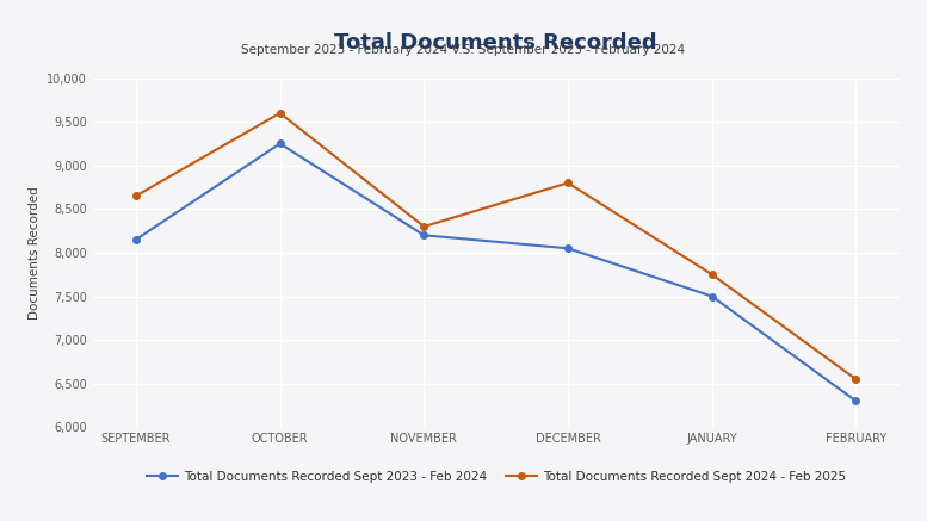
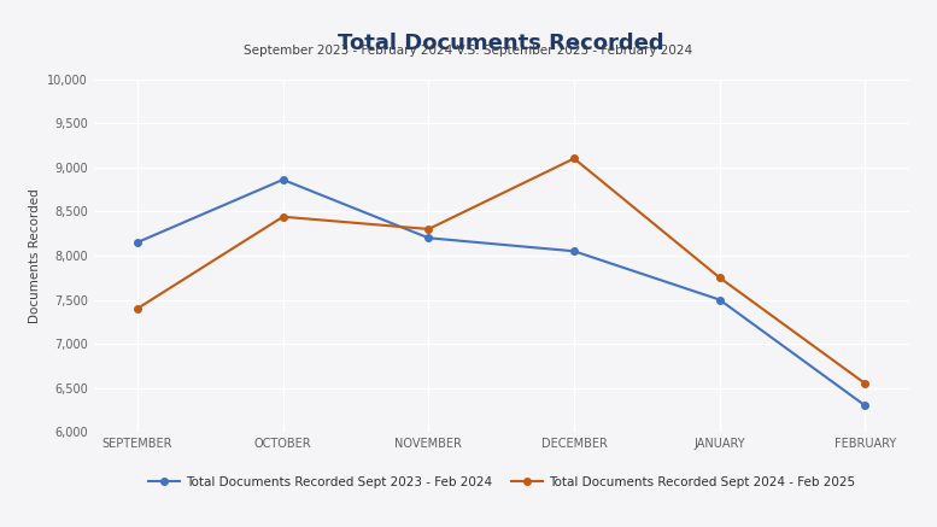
Total Documents Recorded Sept 2024 - Feb 2025/SEPTEMBER: 8,650 -> 7,400
Total Documents Recorded Sept 2023 - Feb 2024/OCTOBER: 9,250 -> 8,860
Total Documents Recorded Sept 2024 - Feb 2025/OCTOBER: 9,600 -> 8,440
Total Documents Recorded Sept 2024 - Feb 2025/DECEMBER: 8,800 -> 9,100
